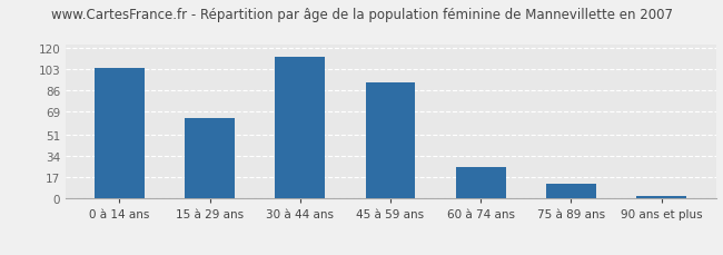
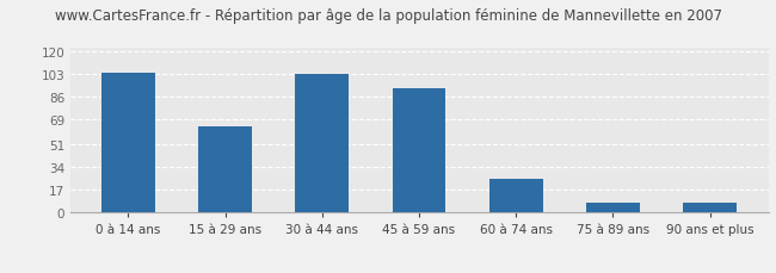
30 à 44 ans: 113 -> 103
75 à 89 ans: 12 -> 7
90 ans et plus: 2 -> 7
